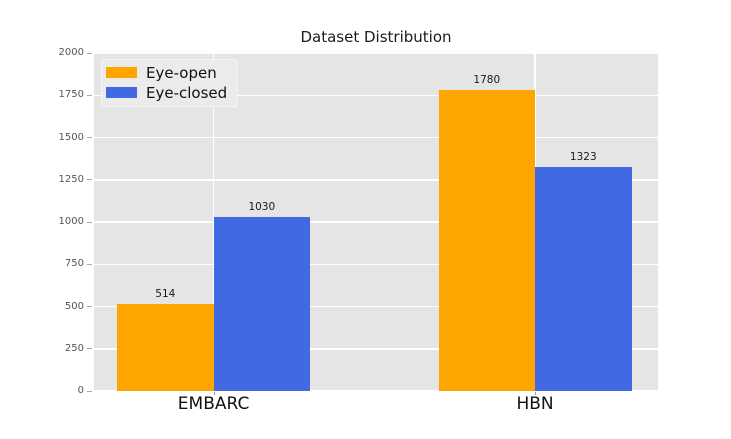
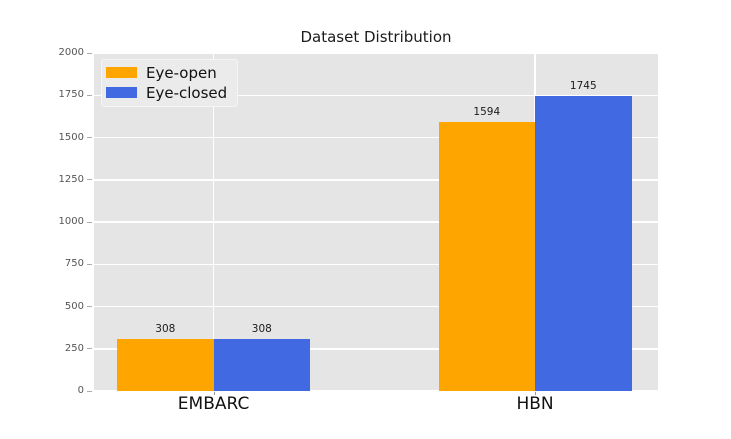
Eye-open/EMBARC: 514 -> 308
Eye-closed/EMBARC: 1030 -> 308
Eye-open/HBN: 1780 -> 1594
Eye-closed/HBN: 1323 -> 1745
